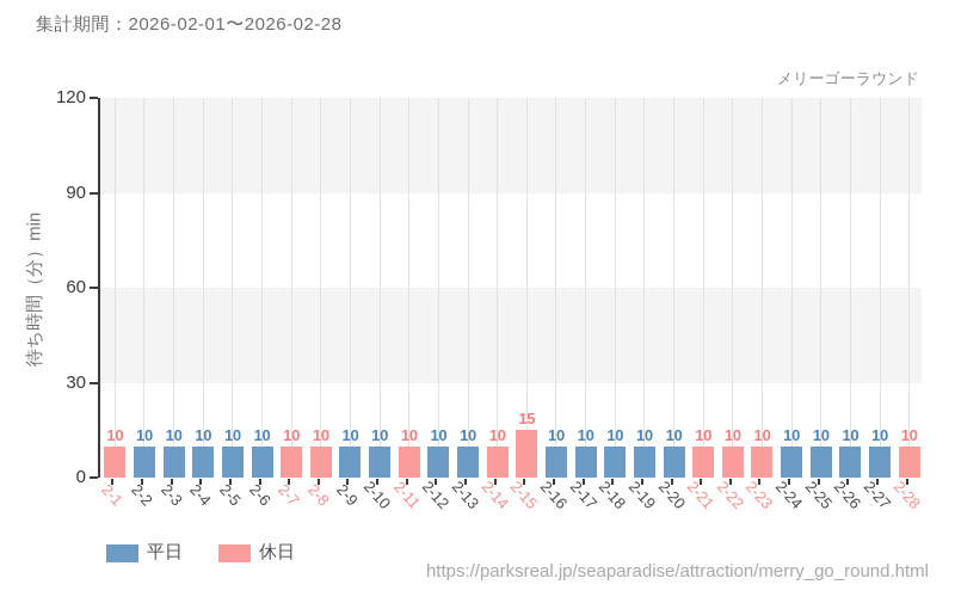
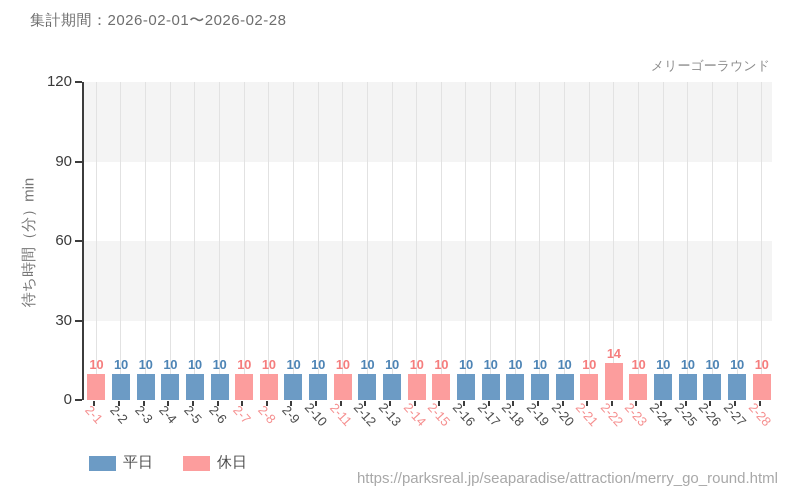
2-15: 15 -> 10
2-22: 10 -> 14
